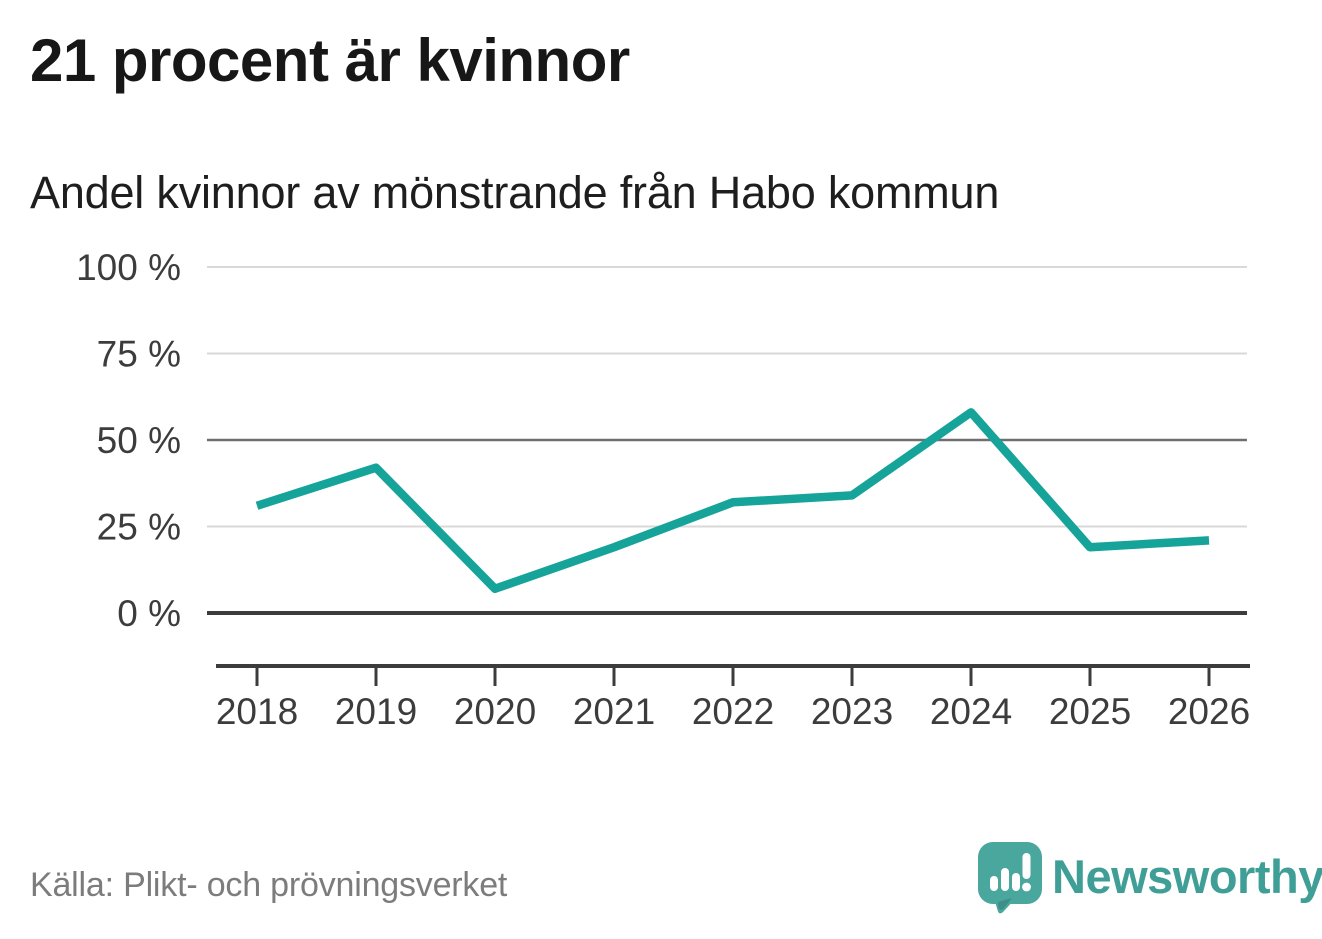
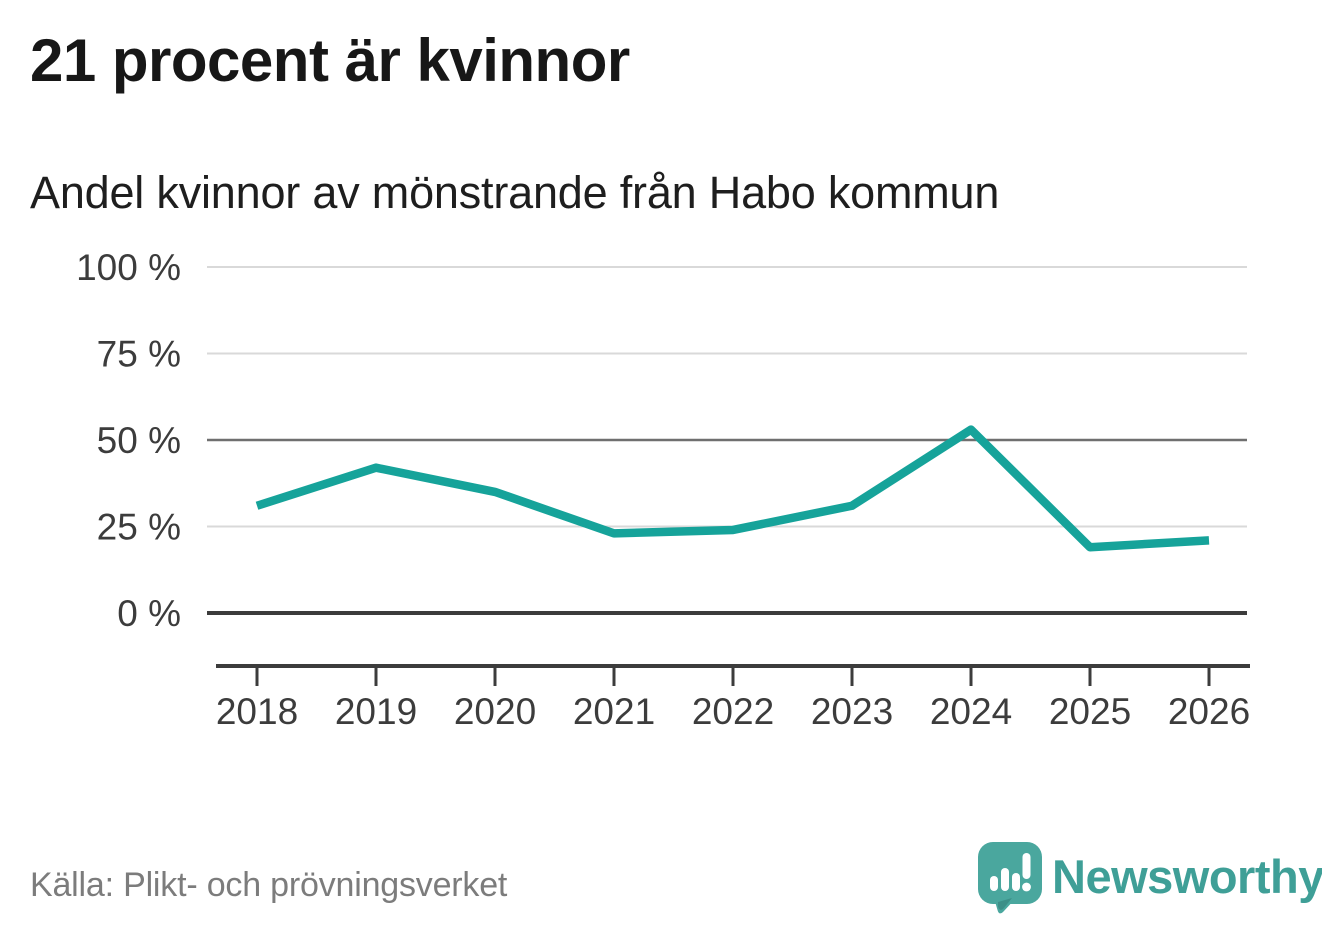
2020: 7% -> 35%
2021: 19% -> 23%
2022: 32% -> 24%
2023: 34% -> 31%
2024: 58% -> 53%
